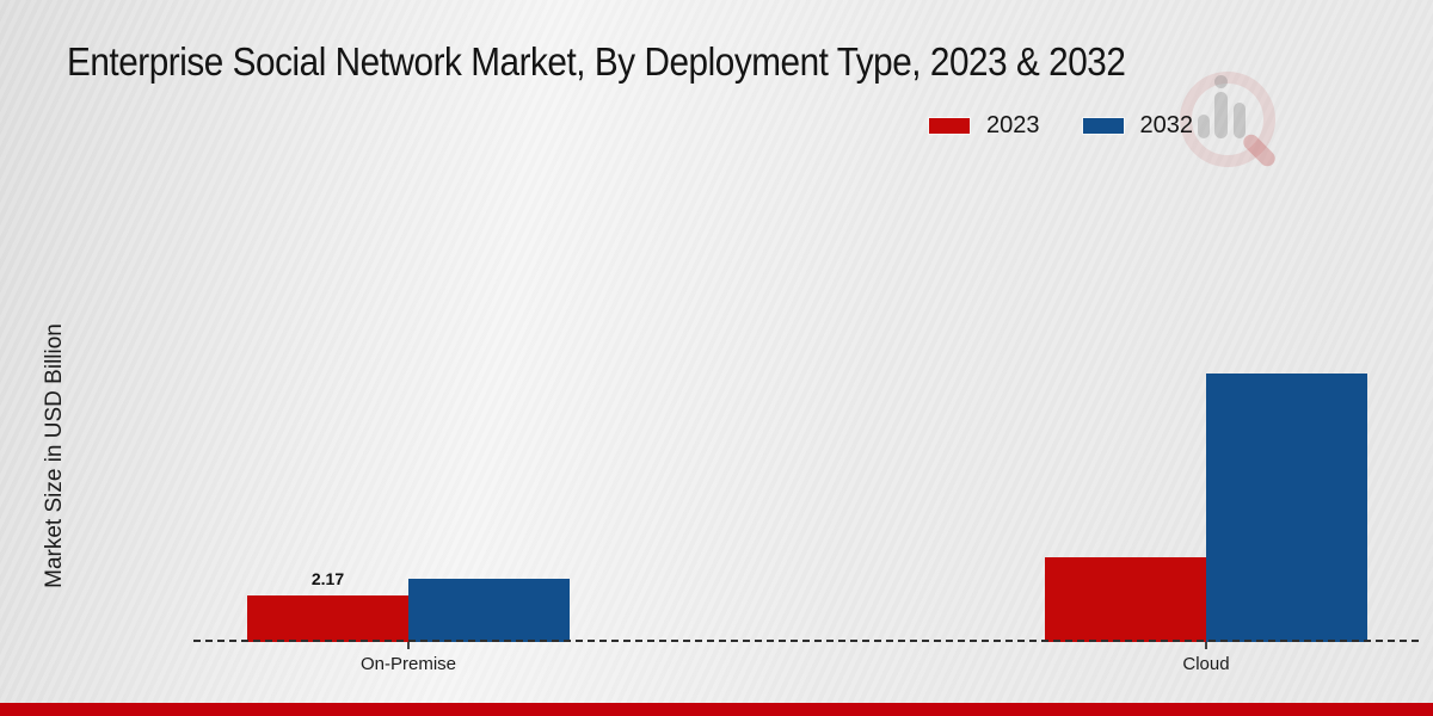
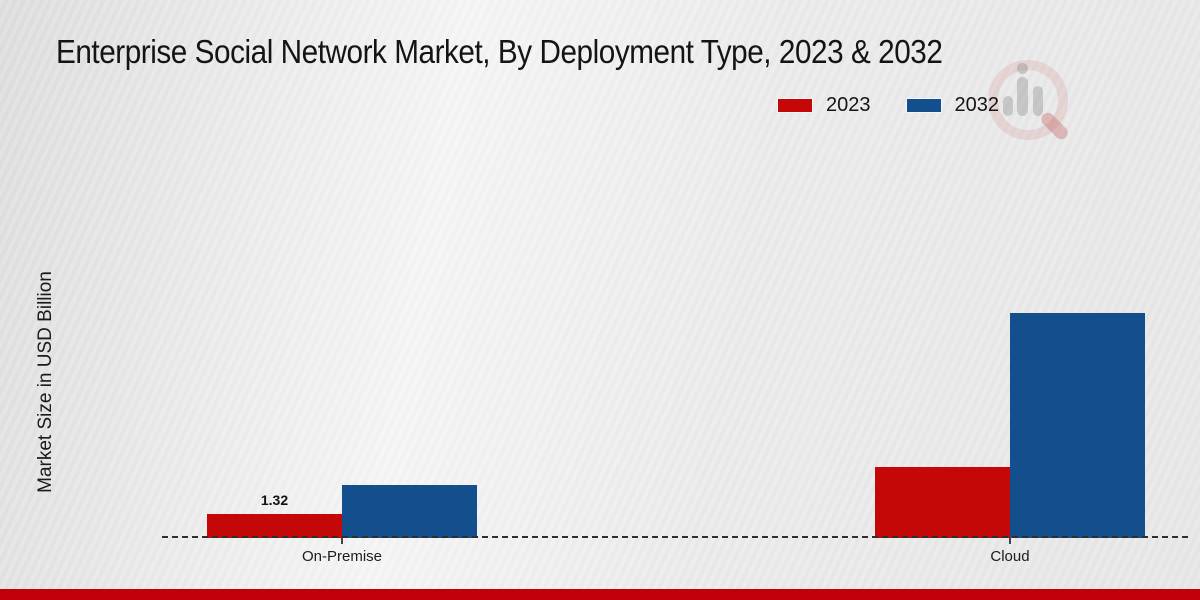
2023/On-Premise: 2.17 -> 1.32
